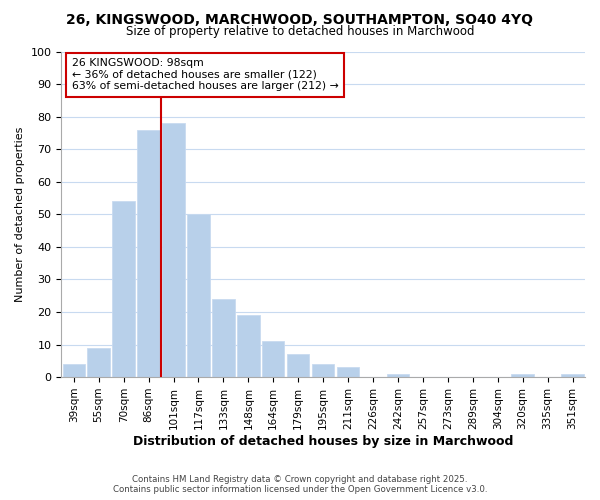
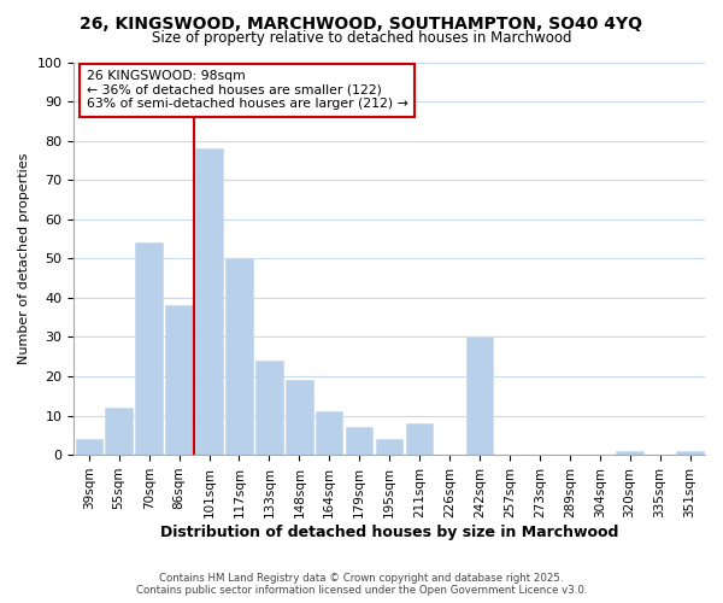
55sqm: 9 -> 12
86sqm: 76 -> 38
211sqm: 3 -> 8
242sqm: 1 -> 30
